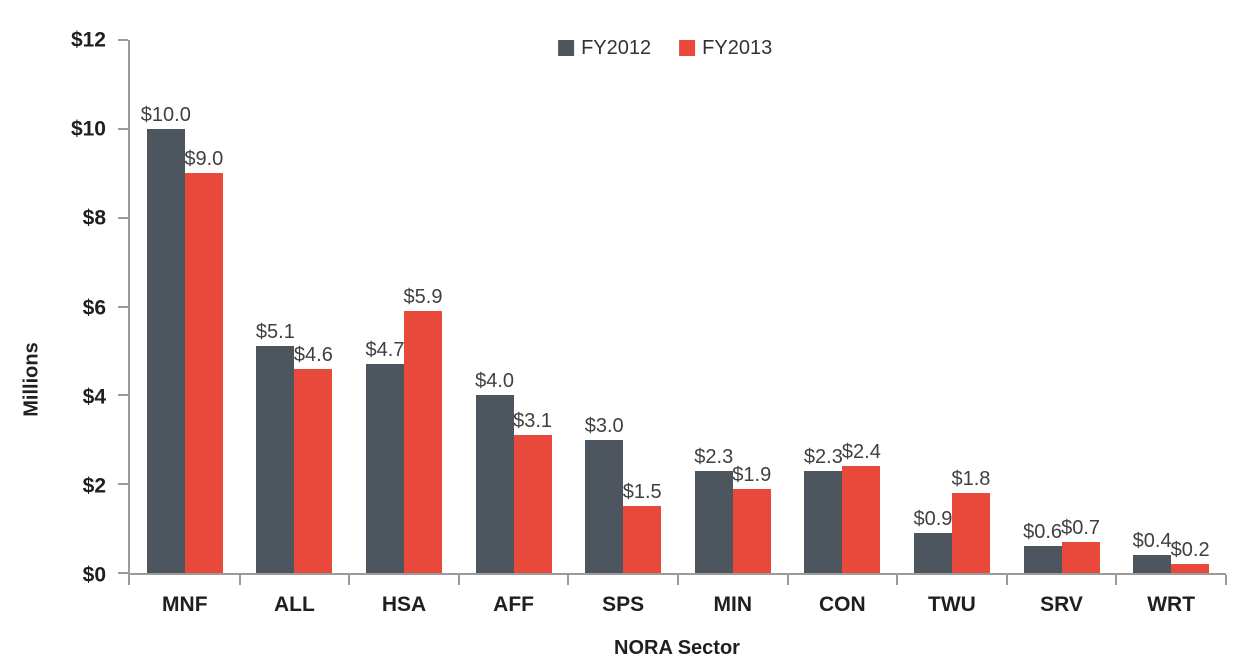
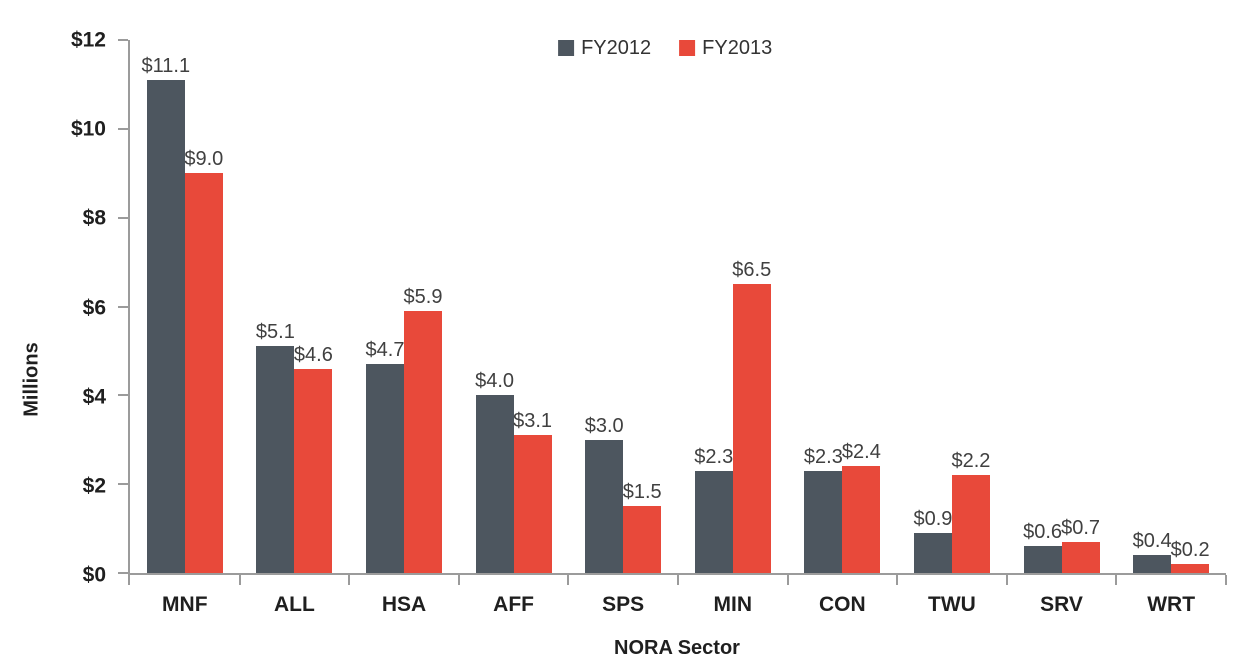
FY2012/MNF: $10.0 -> $11.1
FY2013/MIN: $1.9 -> $6.5
FY2013/TWU: $1.8 -> $2.2
